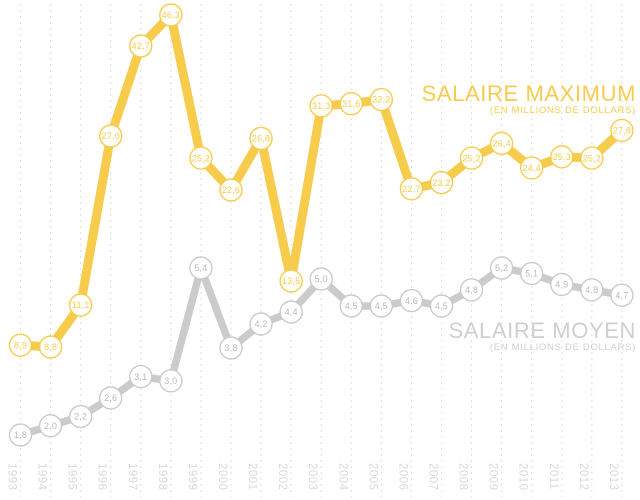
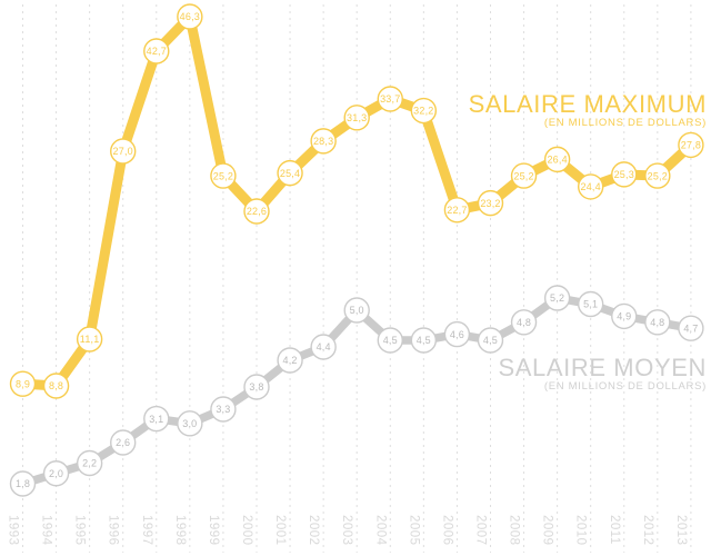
SALAIRE MOYEN/1999: 5,4 -> 3,3
SALAIRE MAXIMUM/2001: 26,8 -> 25,4
SALAIRE MAXIMUM/2002: 13,5 -> 28,3
SALAIRE MAXIMUM/2004: 31,6 -> 33,7
